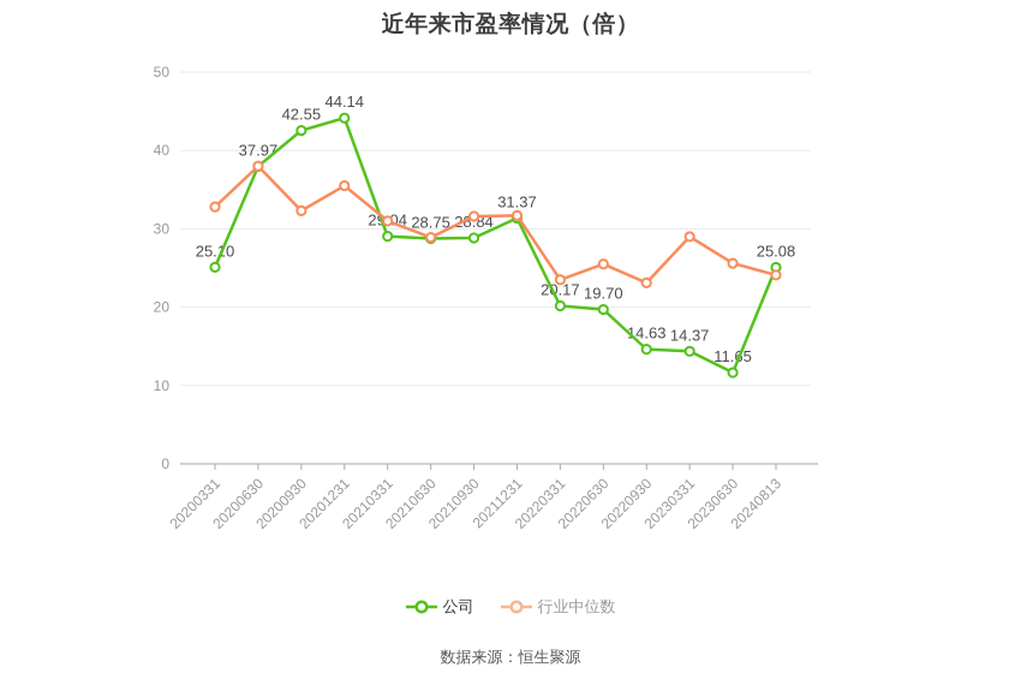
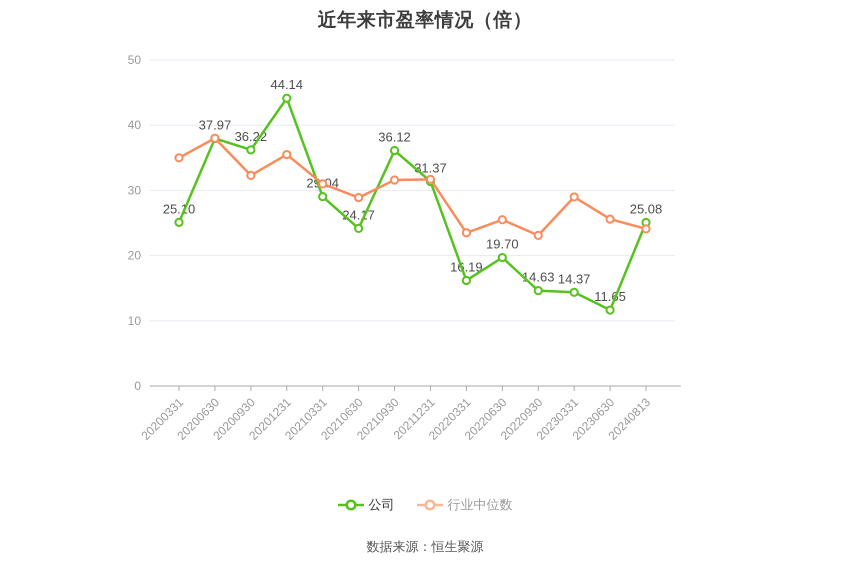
行业中位数/20200331: 33 -> 35
公司/20200930: 42.55 -> 36.22
公司/20210630: 28.75 -> 24.17
公司/20210930: 28.84 -> 36.12
公司/20220331: 20.17 -> 16.19
